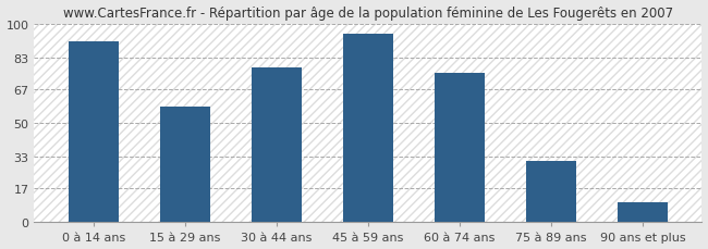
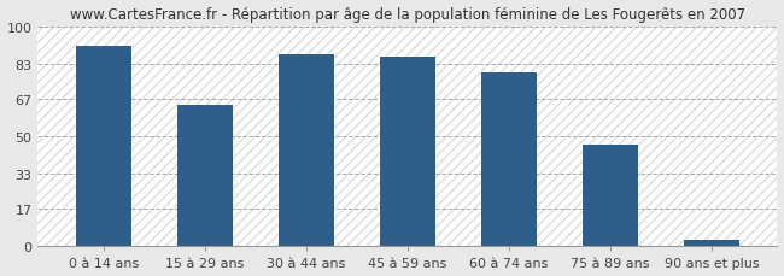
15 à 29 ans: 58 -> 64
30 à 44 ans: 78 -> 87
45 à 59 ans: 95 -> 86
60 à 74 ans: 75 -> 79
75 à 89 ans: 31 -> 46
90 ans et plus: 10 -> 3
